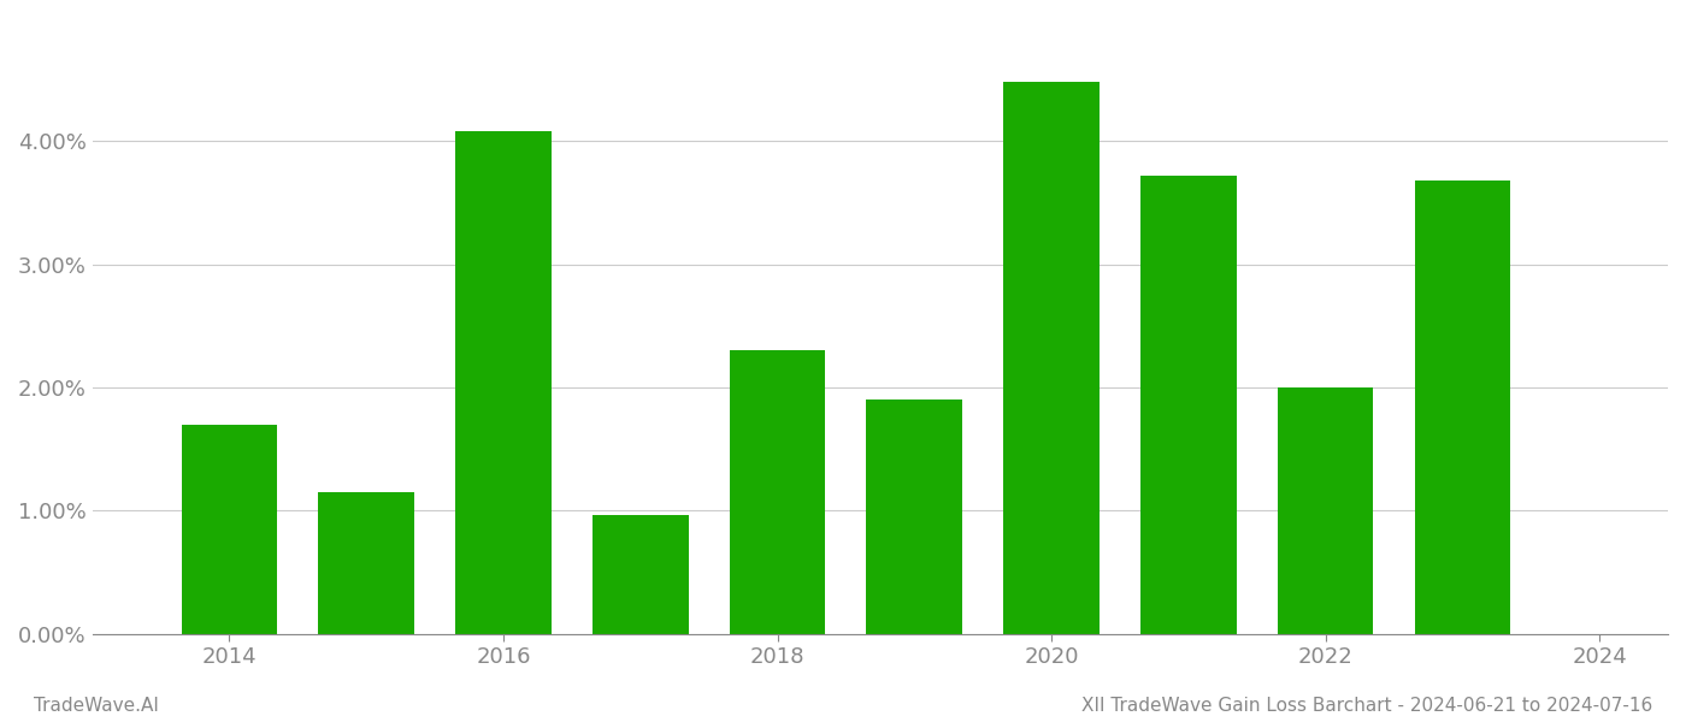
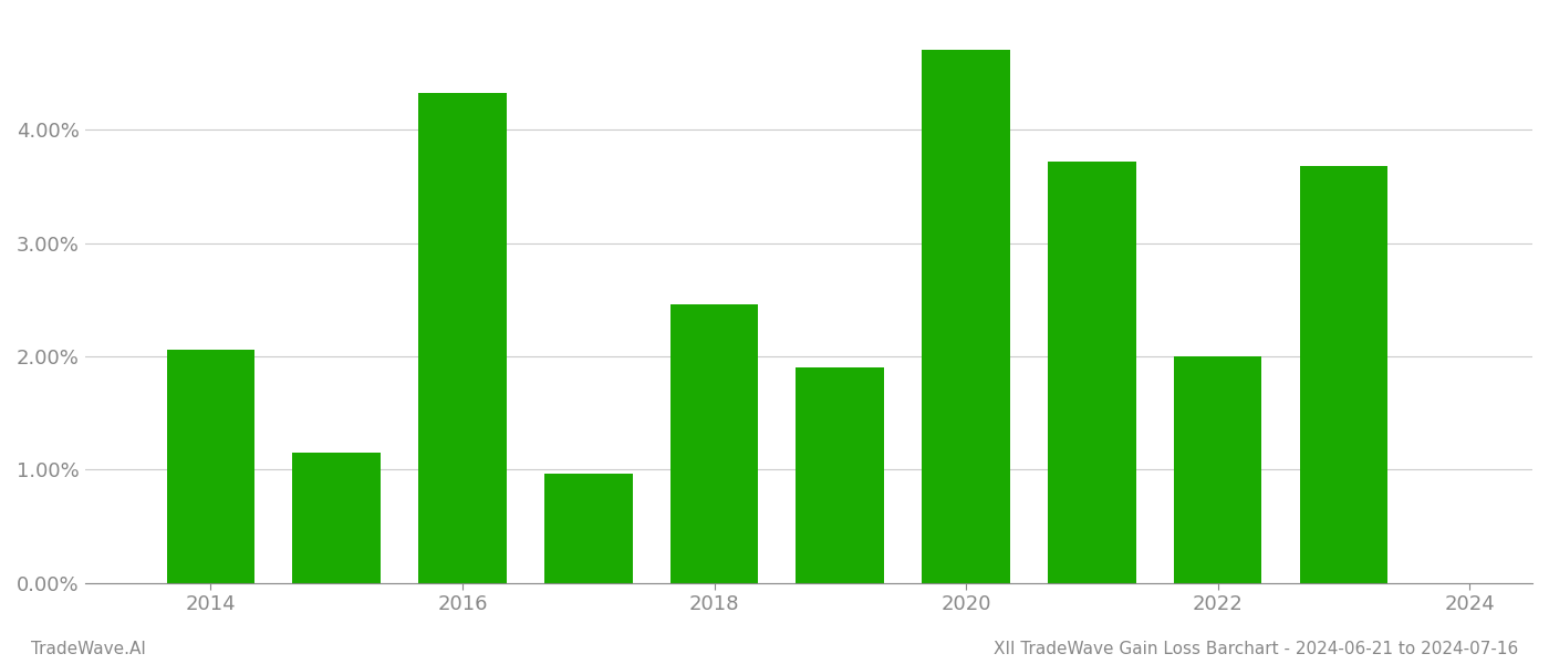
2014: 1.70% -> 2.06%
2016: 4.08% -> 4.33%
2018: 2.30% -> 2.46%
2020: 4.48% -> 4.71%
